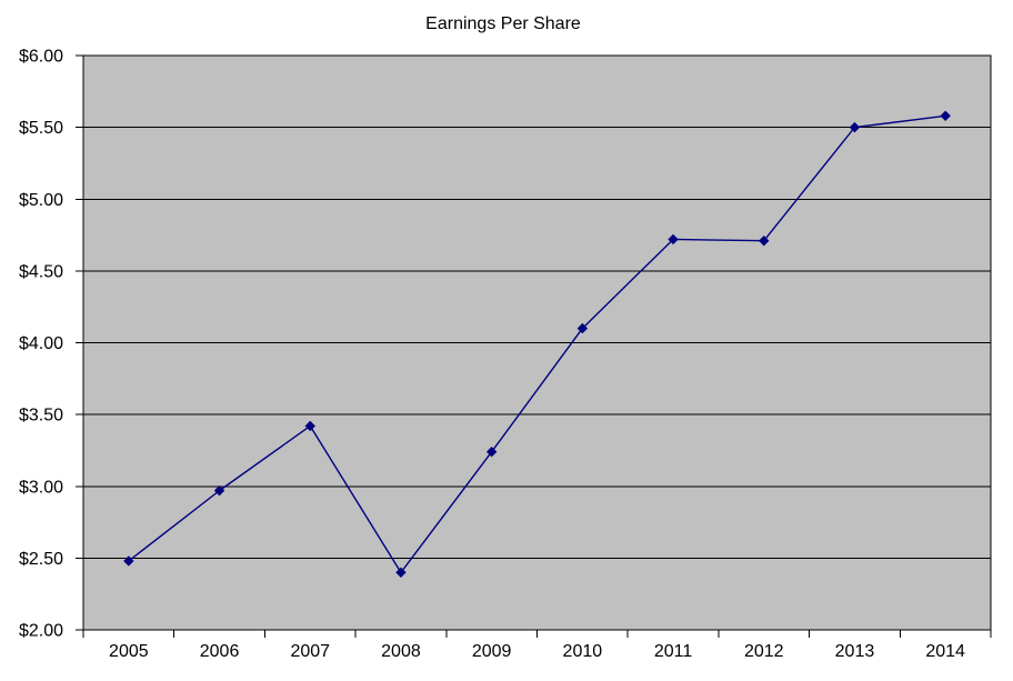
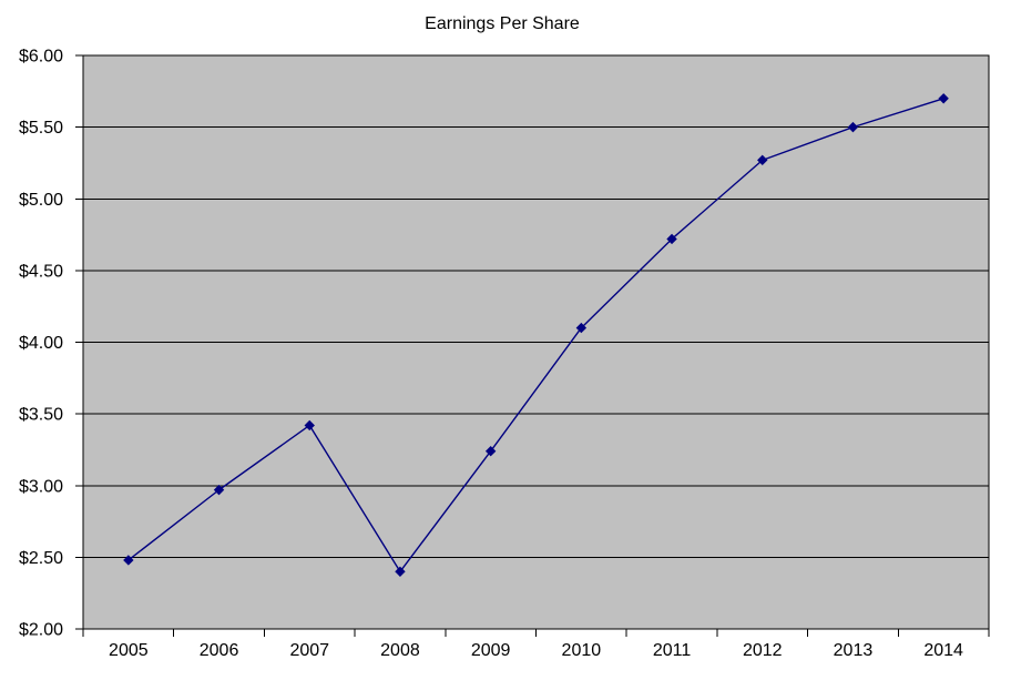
2012: $4.71 -> $5.27
2014: $5.58 -> $5.70
